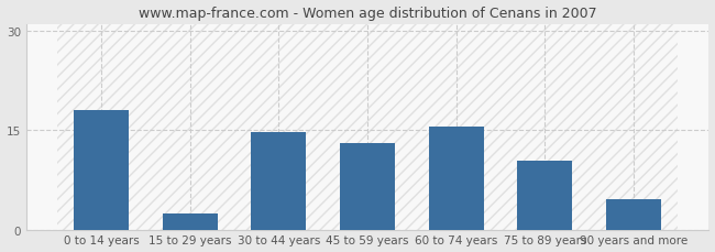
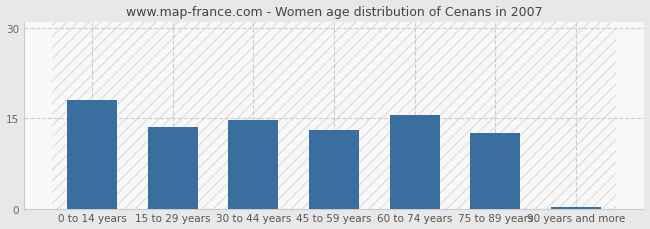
15 to 29 years: 2.4 -> 13.5
75 to 89 years: 10.4 -> 12.5
90 years and more: 4.6 -> 0.3
